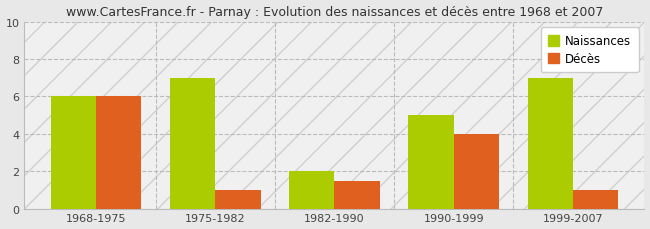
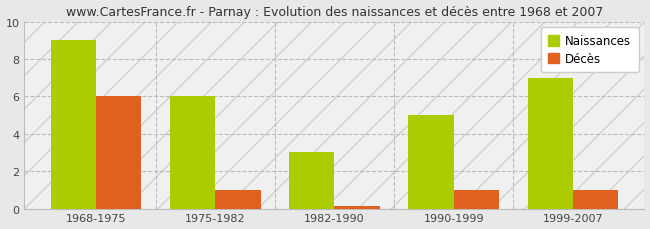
Naissances/1968-1975: 6 -> 9
Naissances/1975-1982: 7 -> 6
Naissances/1982-1990: 2 -> 3
Décès/1982-1990: 1.5 -> 0.1
Décès/1990-1999: 4.0 -> 1.0
